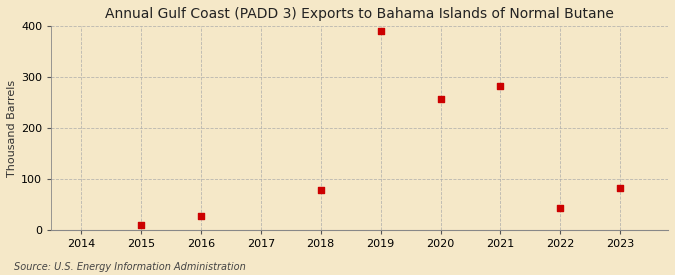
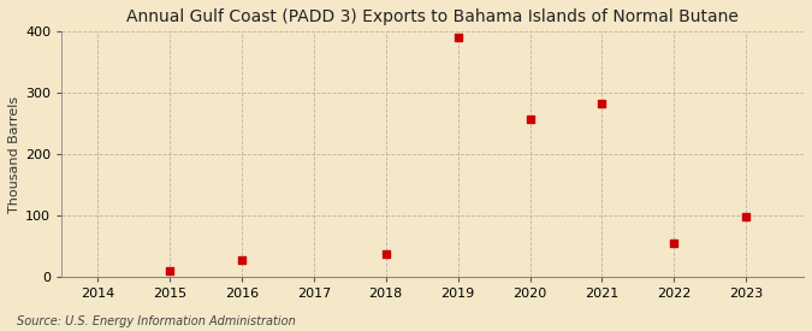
2018: 78 -> 37
2022: 42 -> 55
2023: 82 -> 98
